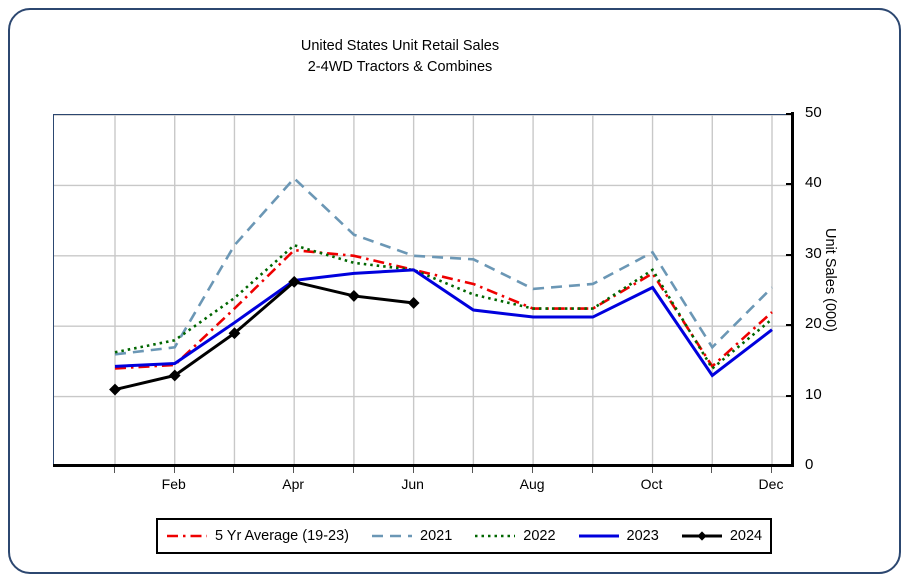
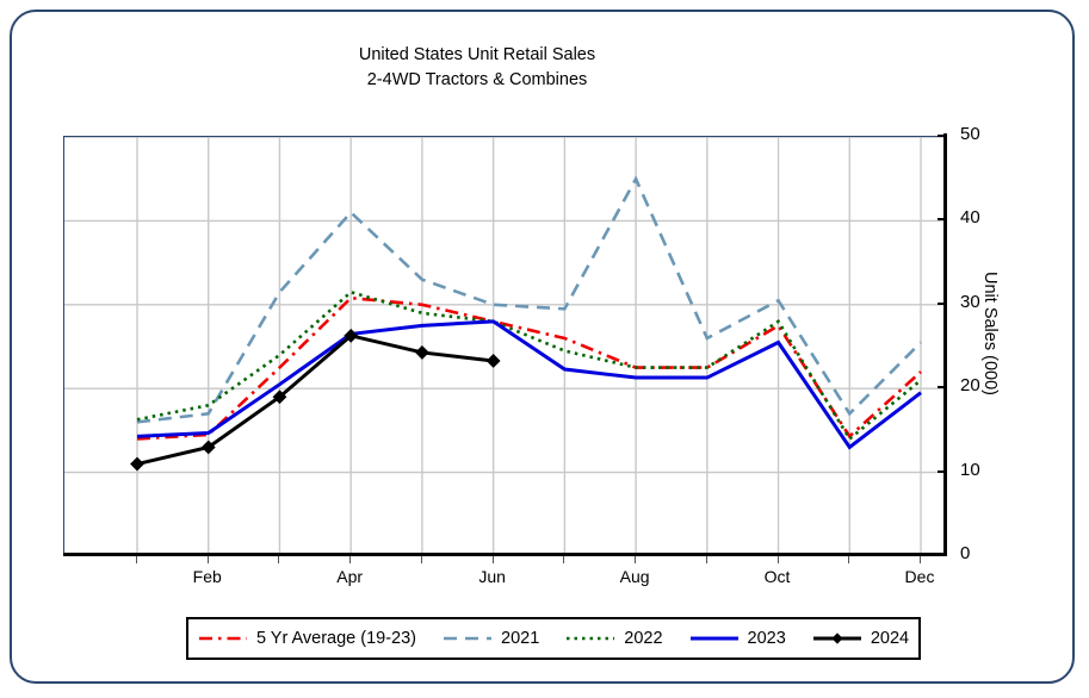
2021/Aug: 25 -> 45
